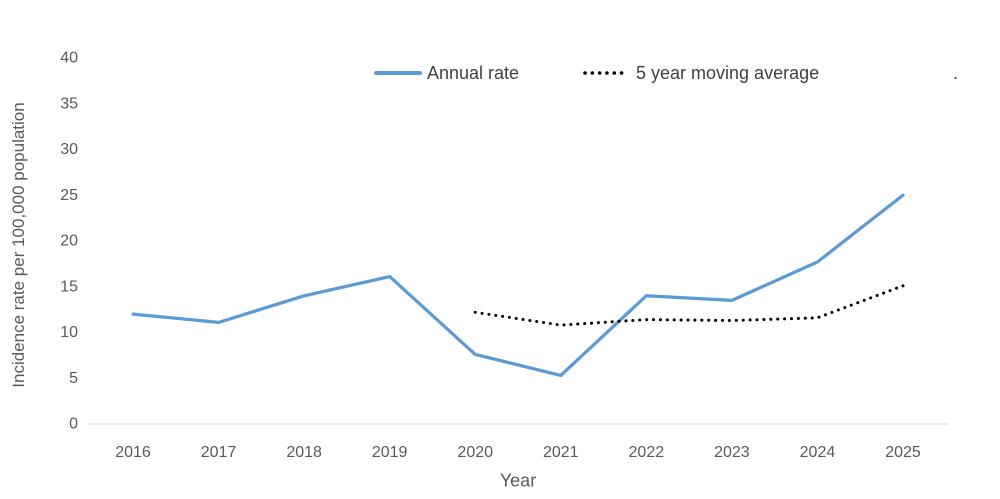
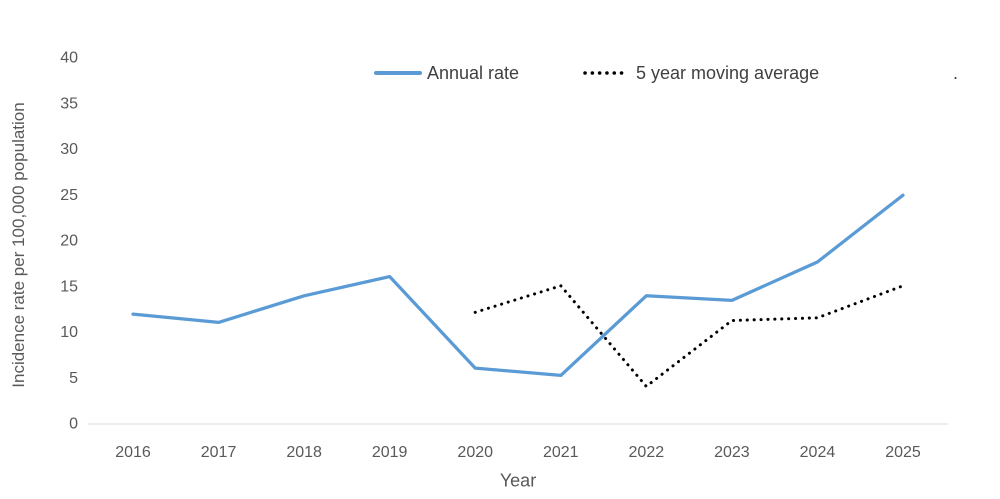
Annual rate/2020: 8 -> 6
5 year moving average/2021: 11 -> 15
5 year moving average/2022: 11 -> 4
